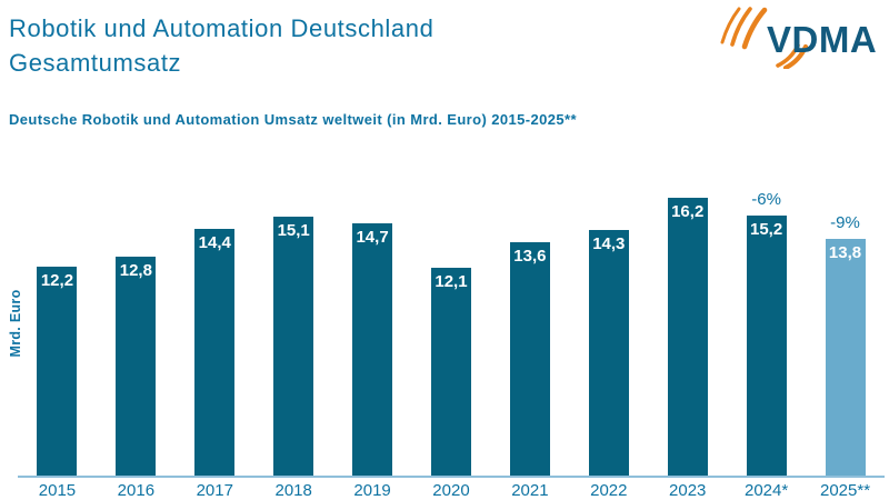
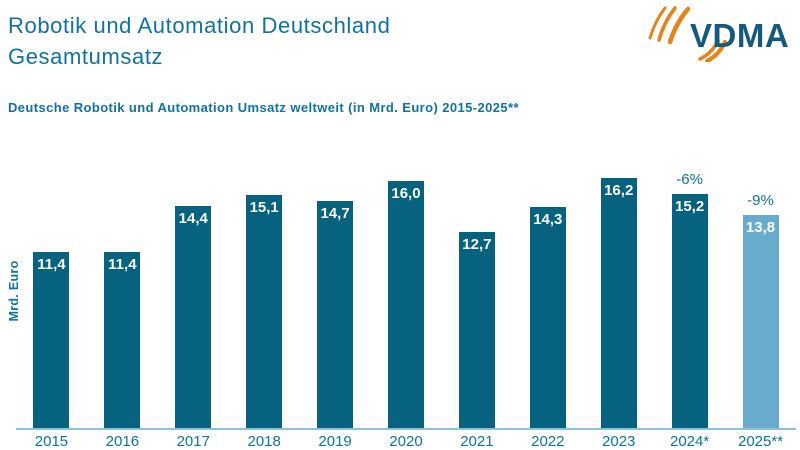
2015: 12,2 -> 11,4
2016: 12,8 -> 11,4
2020: 12,1 -> 16,0
2021: 13,6 -> 12,7
